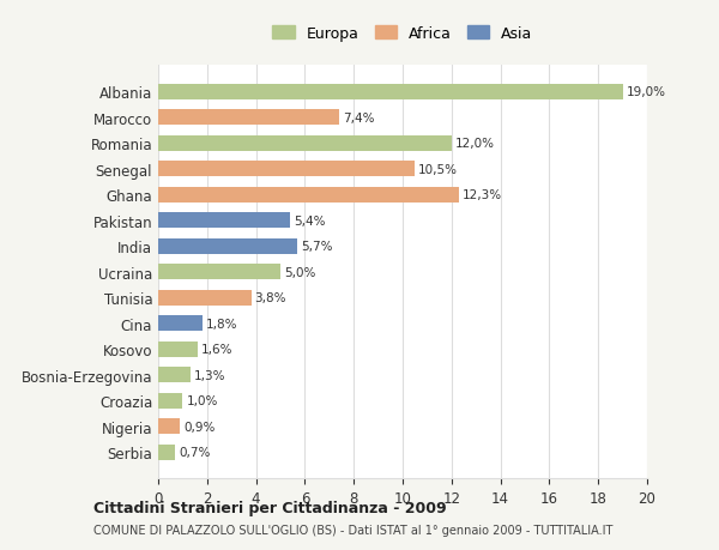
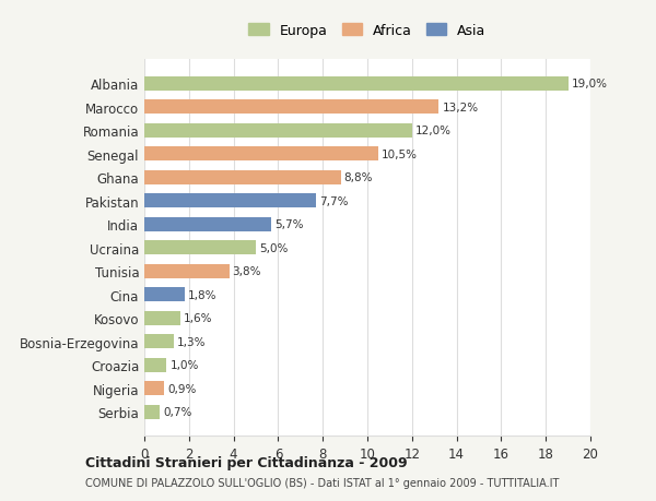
Marocco: 7,4% -> 13,2%
Ghana: 12,3% -> 8,8%
Pakistan: 5,4% -> 7,7%
